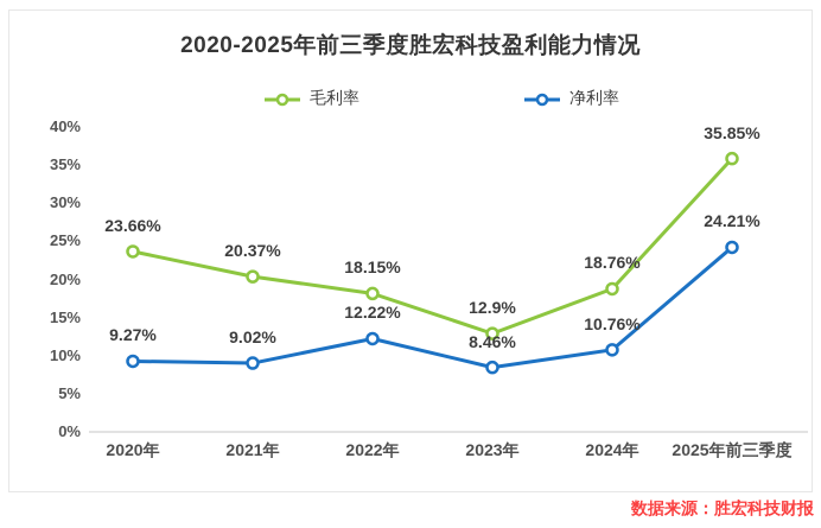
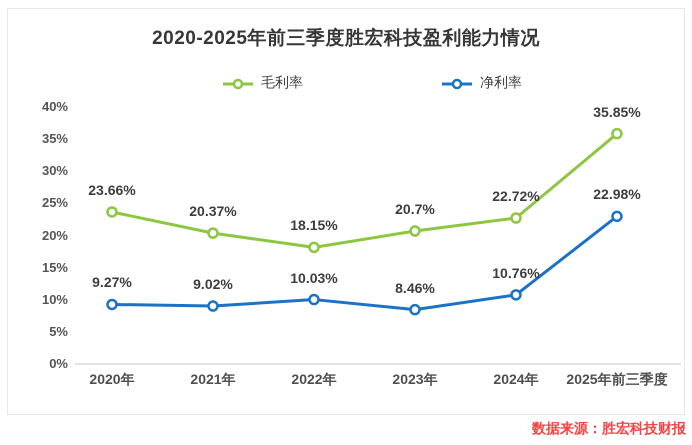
净利率/2022年: 12.22% -> 10.03%
毛利率/2023年: 12.9% -> 20.7%
毛利率/2024年: 18.76% -> 22.72%
净利率/2025年前三季度: 24.21% -> 22.98%
